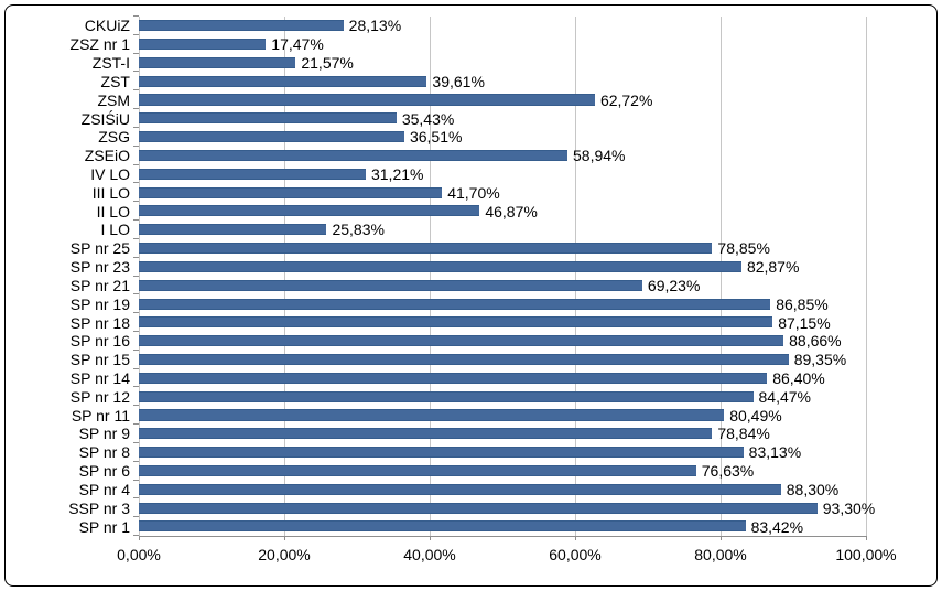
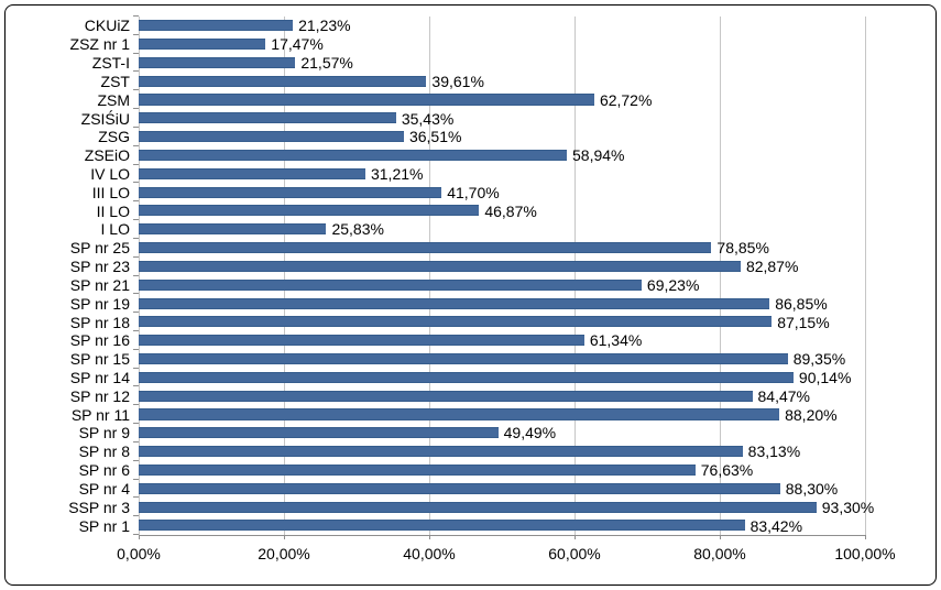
CKUiZ: 28,13% -> 21,23%
SP nr 16: 88,66% -> 61,34%
SP nr 14: 86,40% -> 90,14%
SP nr 11: 80,49% -> 88,20%
SP nr 9: 78,84% -> 49,49%
